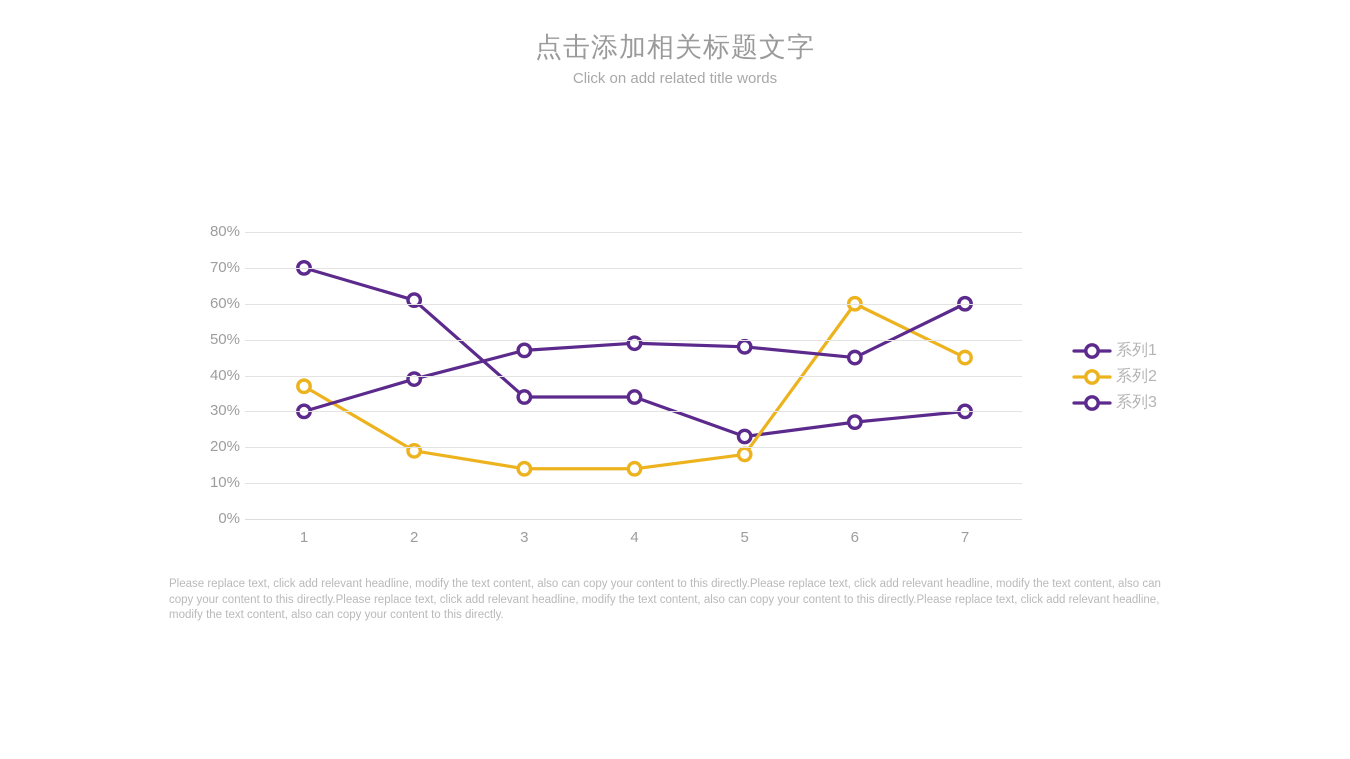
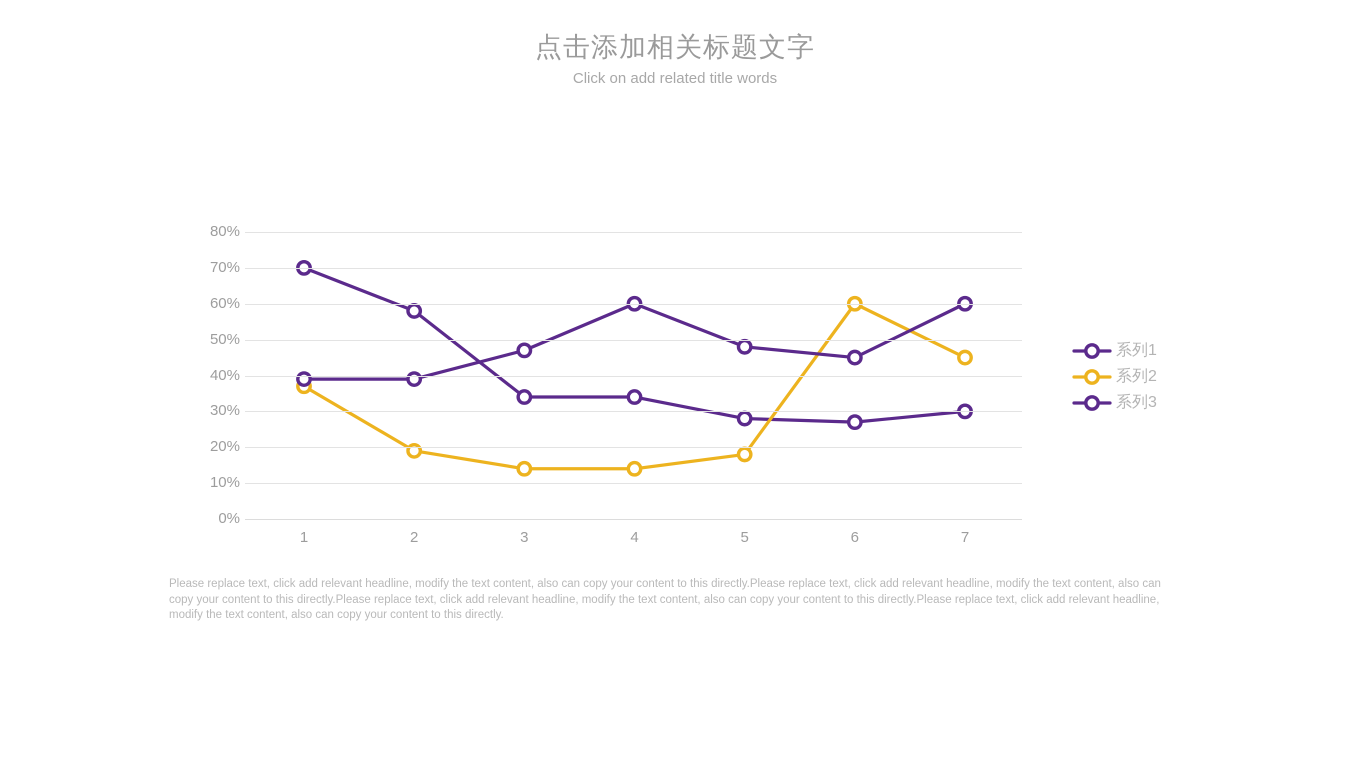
系列3/1: 30% -> 39%
系列1/2: 61% -> 58%
系列3/4: 49% -> 60%
系列1/5: 23% -> 28%
